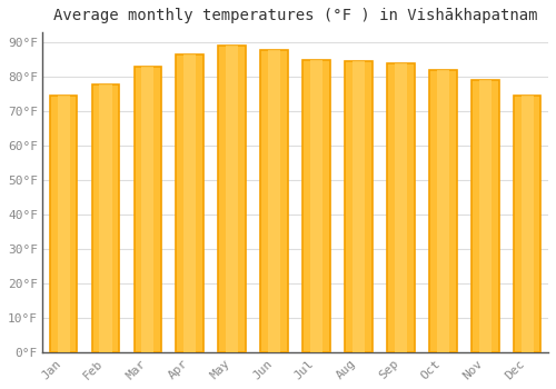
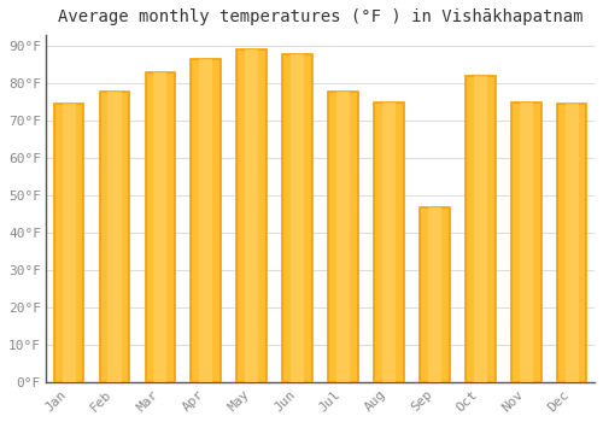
Jul: 85.0°F -> 78.0°F
Aug: 84.5°F -> 75.0°F
Sep: 84.0°F -> 47.0°F
Nov: 79.0°F -> 75.0°F
